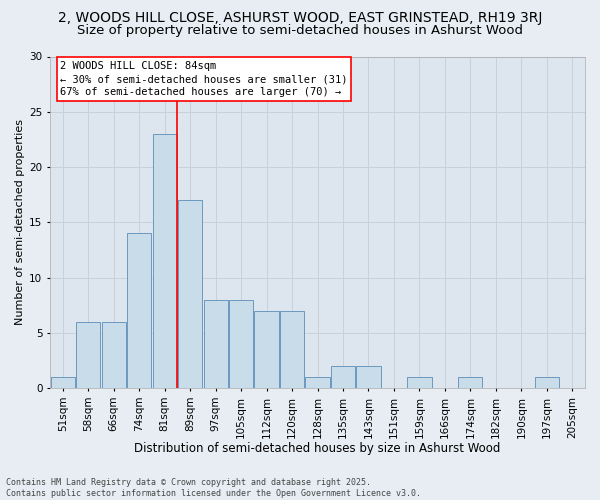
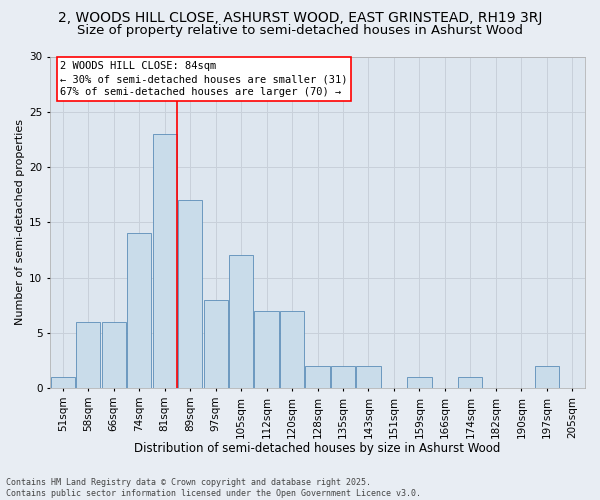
105sqm: 8 -> 12
128sqm: 1 -> 2
197sqm: 1 -> 2
